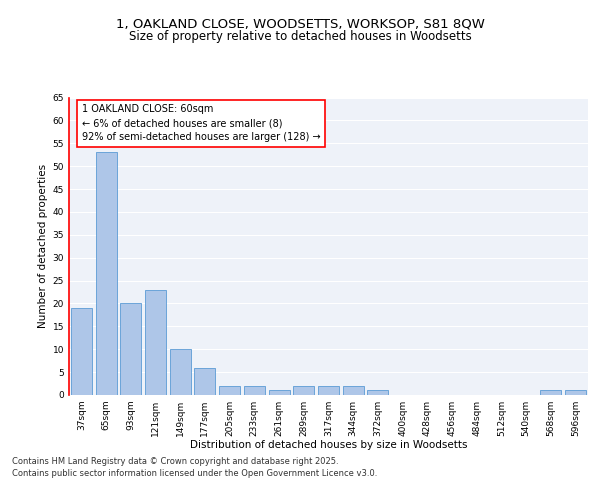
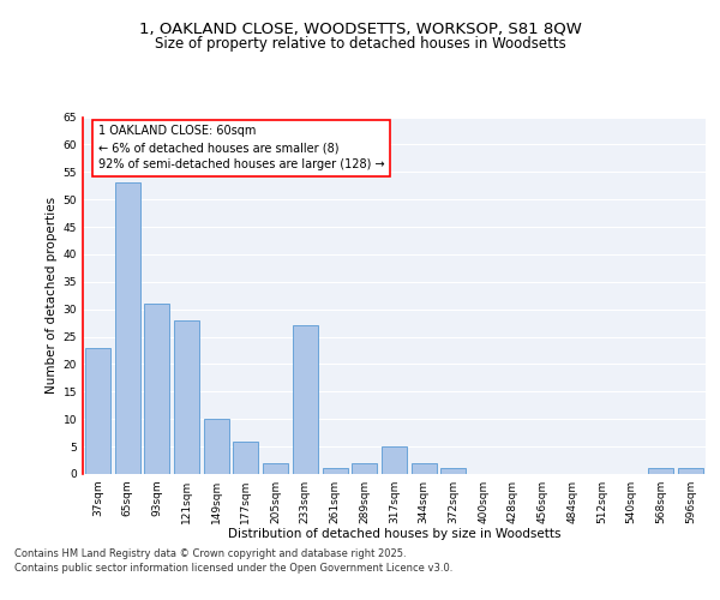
37sqm: 19 -> 23
93sqm: 20 -> 31
121sqm: 23 -> 28
233sqm: 2 -> 27
317sqm: 2 -> 5
